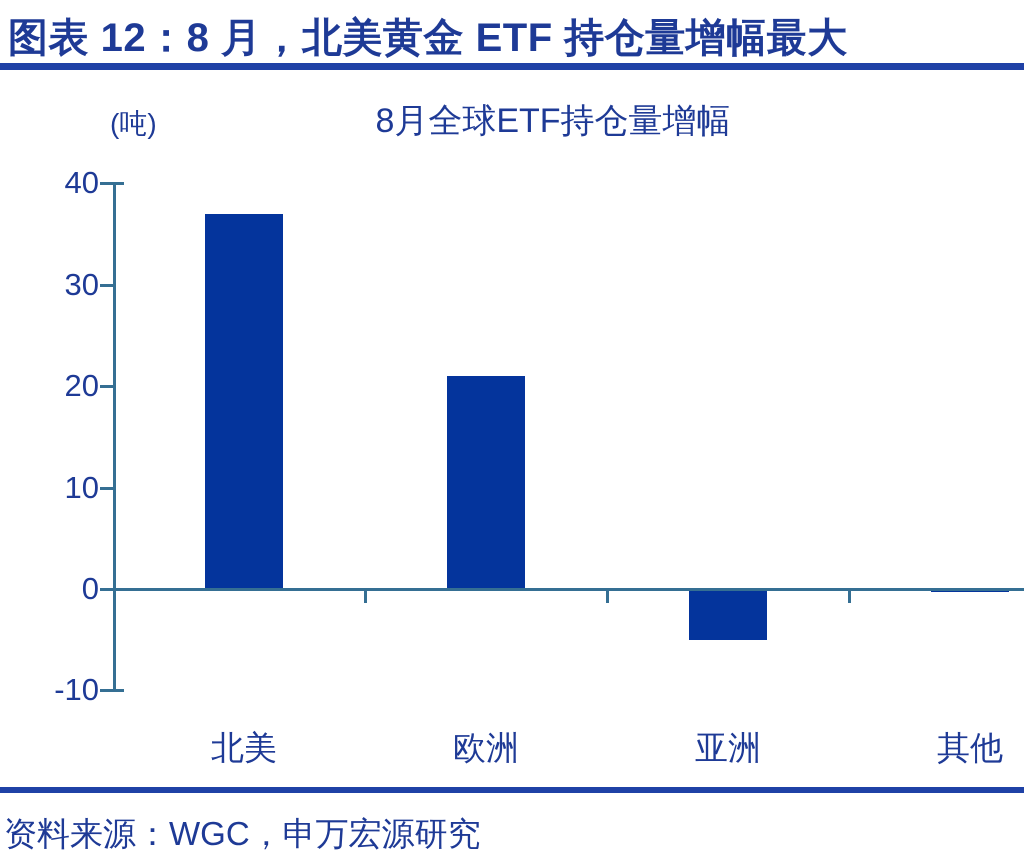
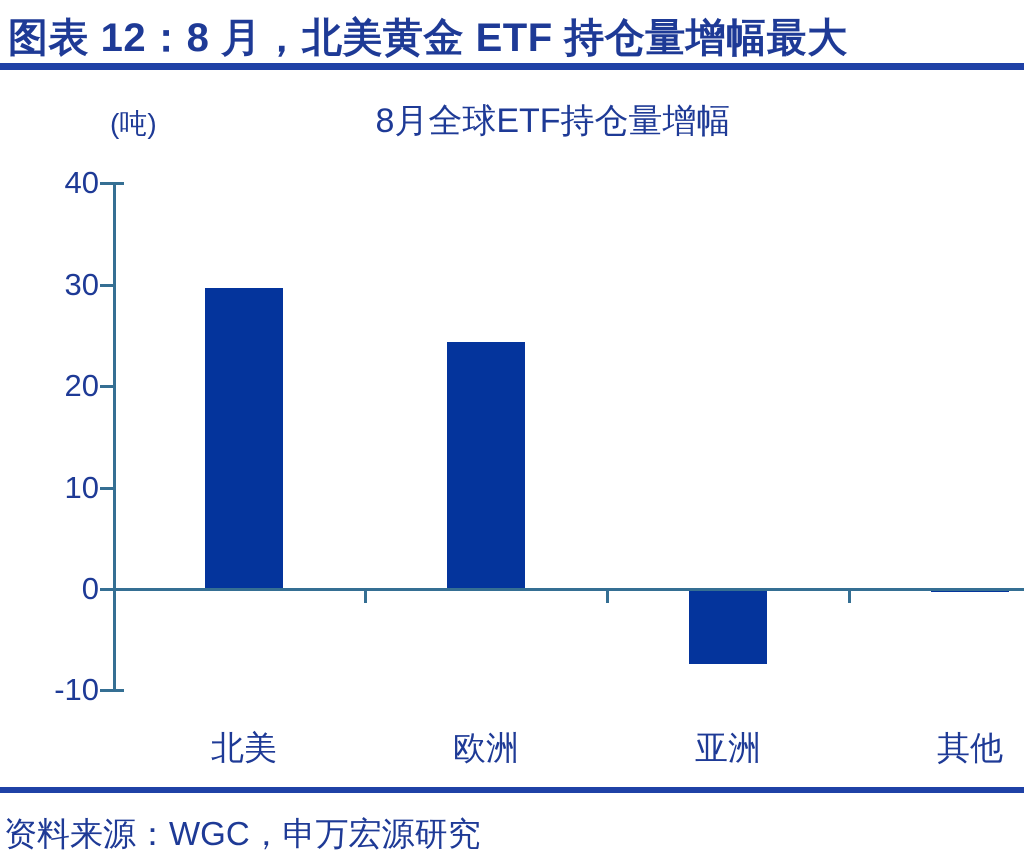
北美: 37.0 -> 29.7
欧洲: 21.0 -> 24.4
亚洲: -5.0 -> -7.4
